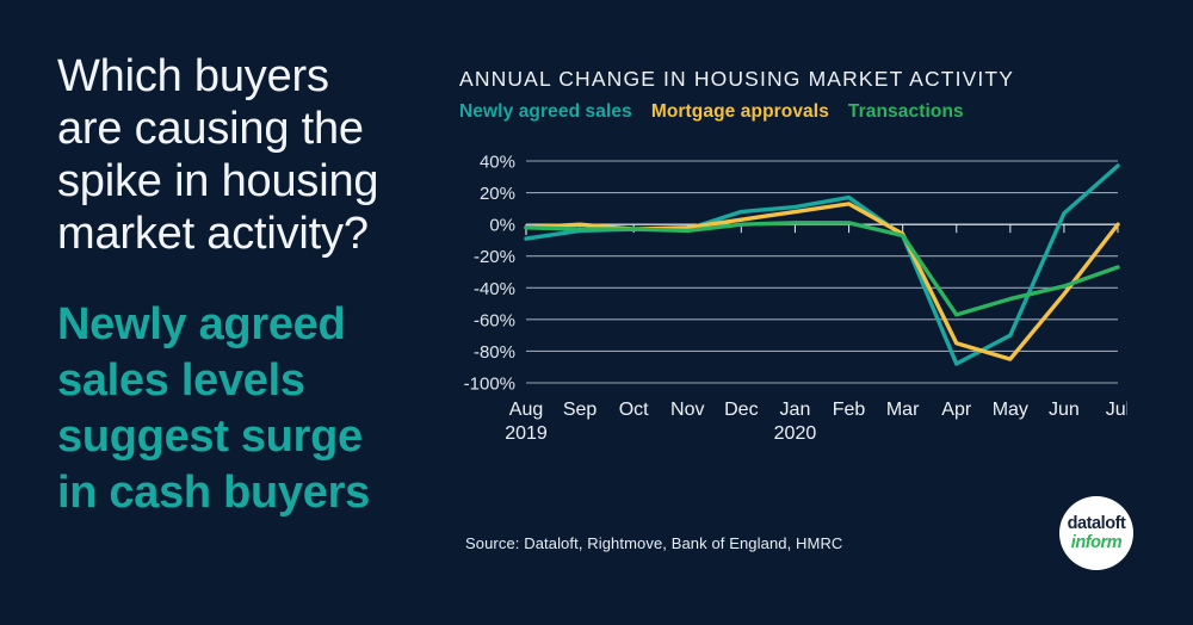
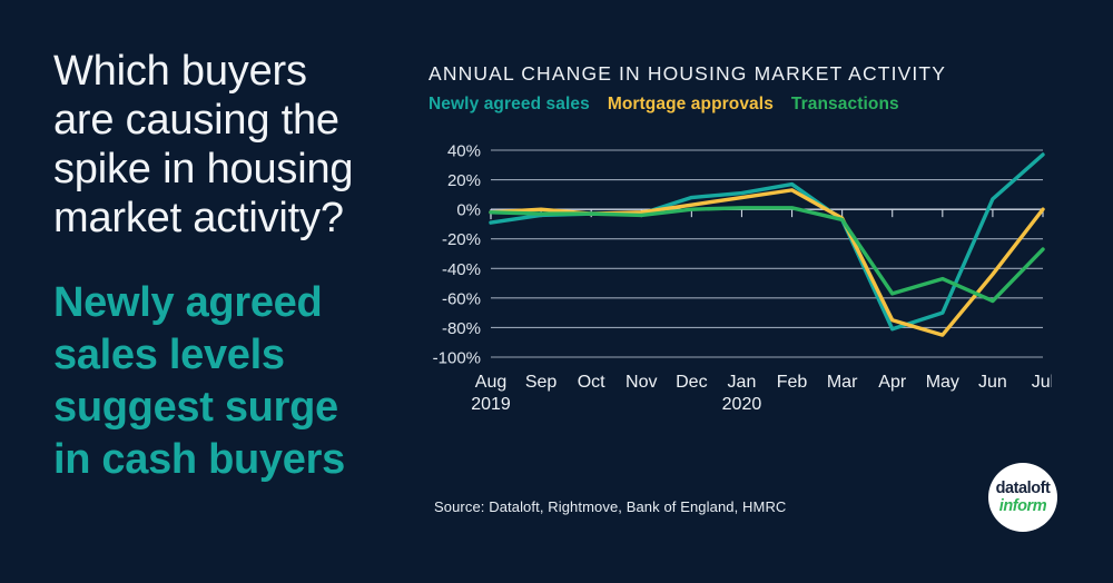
Newly agreed sales/Apr: -88% -> -81%
Transactions/Jun: -39% -> -62%
